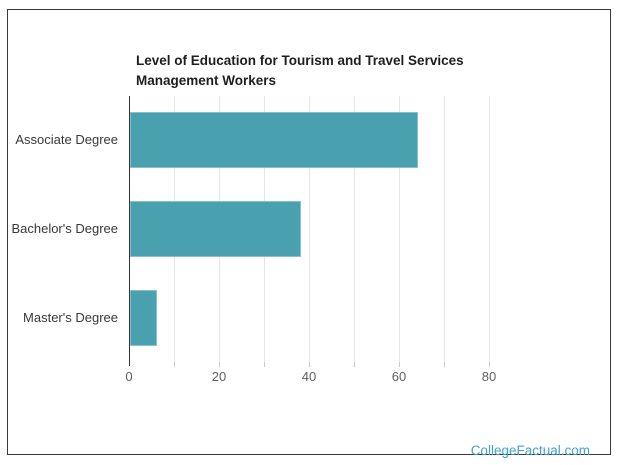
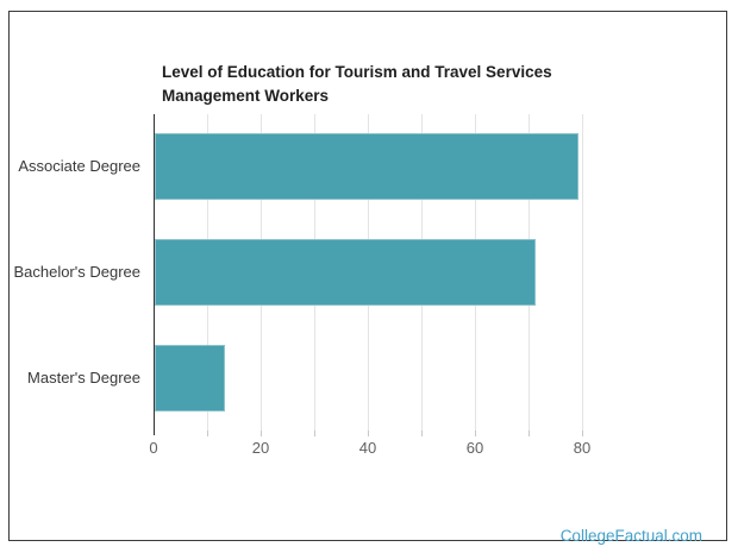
Associate Degree: 64 -> 79
Bachelor's Degree: 38 -> 71
Master's Degree: 6 -> 13
